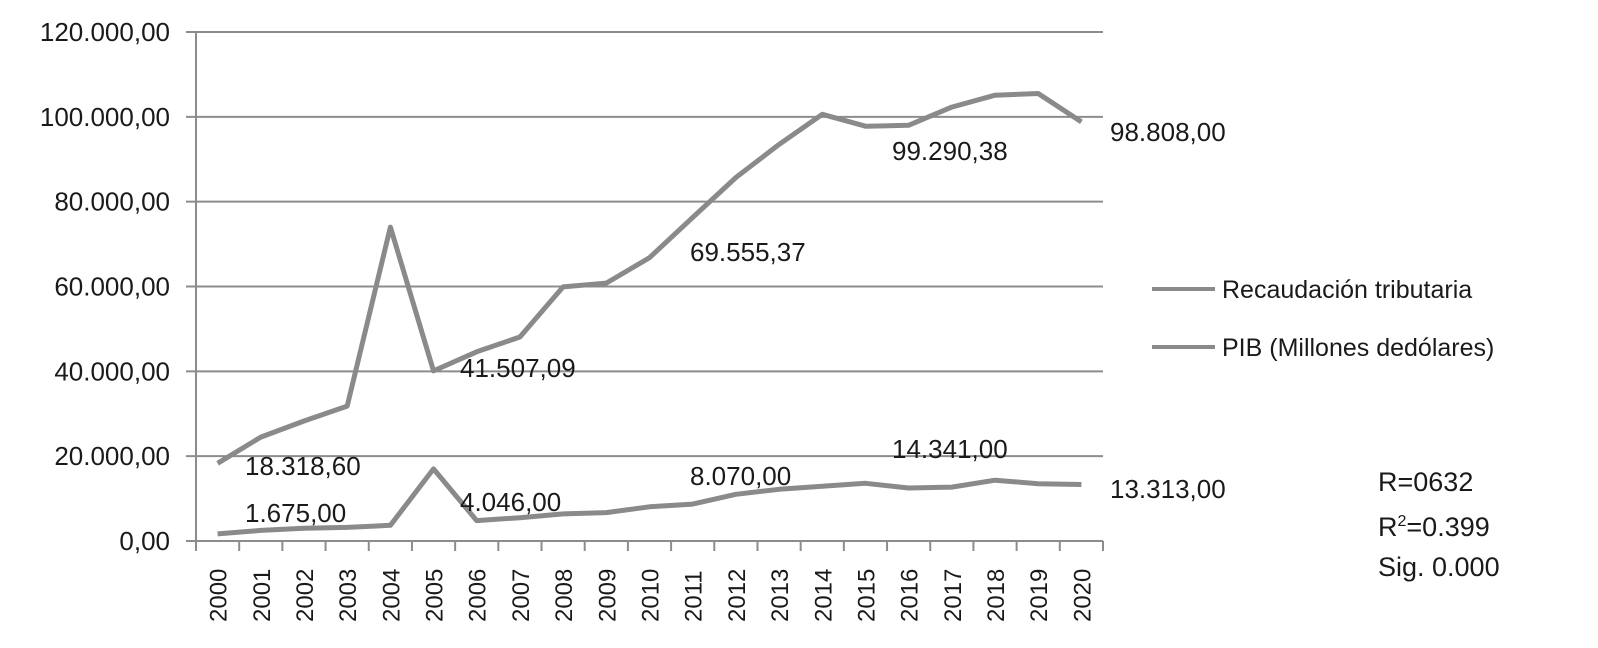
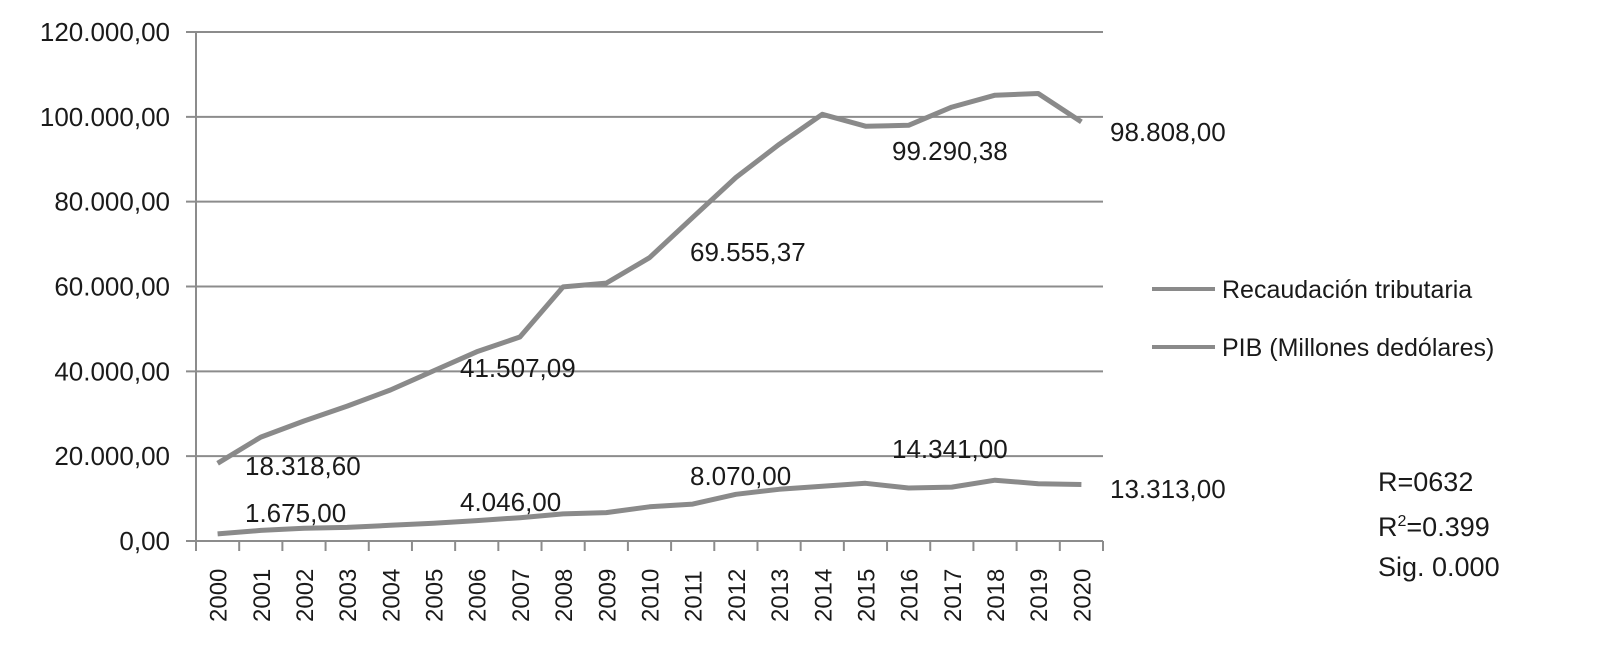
PIB (Millones dedólares)/2004: 74000 -> 36000
Recaudación tributaria/2005: 17000 -> 4000
